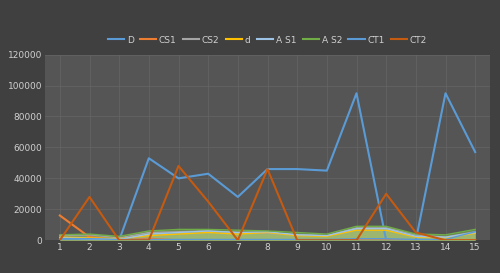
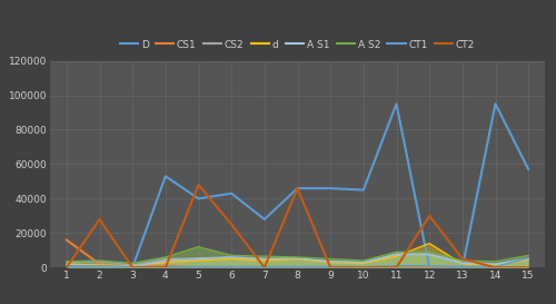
A S2/5: 7000 -> 12000
d/12: 6000 -> 14000
